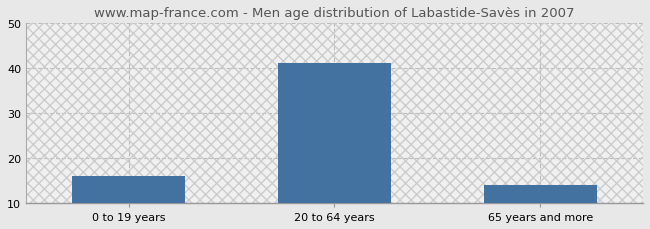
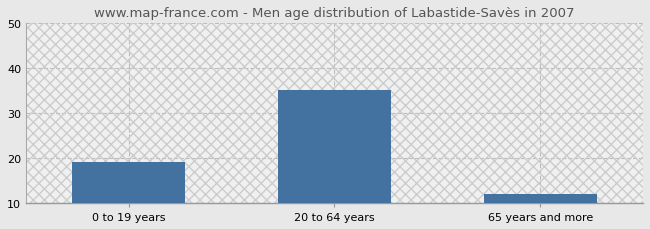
0 to 19 years: 16 -> 19
20 to 64 years: 41 -> 35
65 years and more: 14 -> 12
